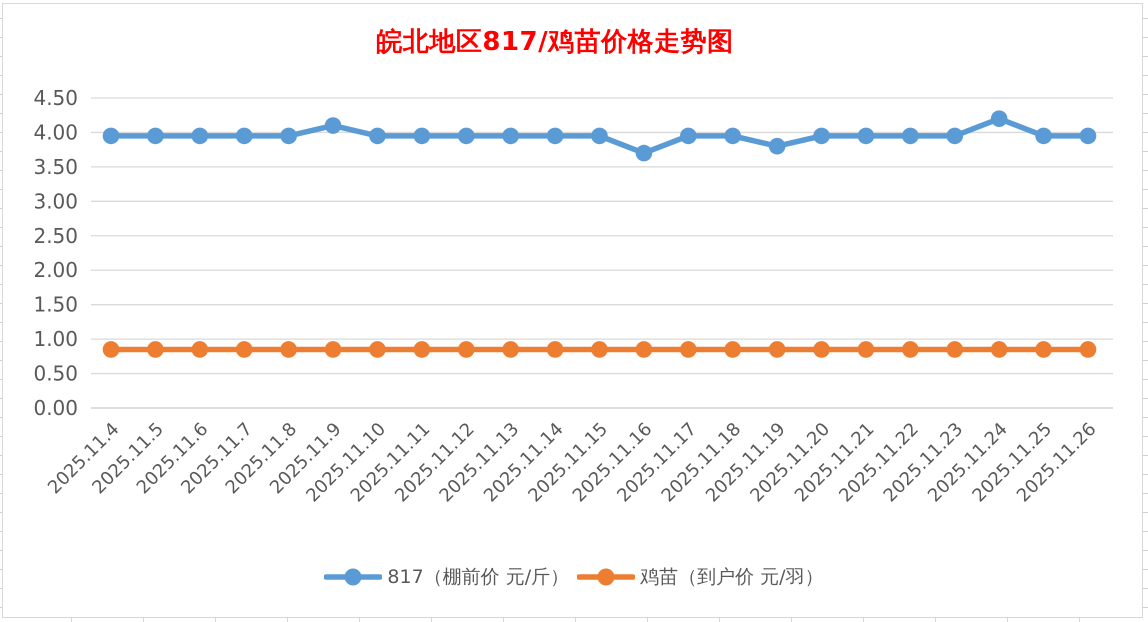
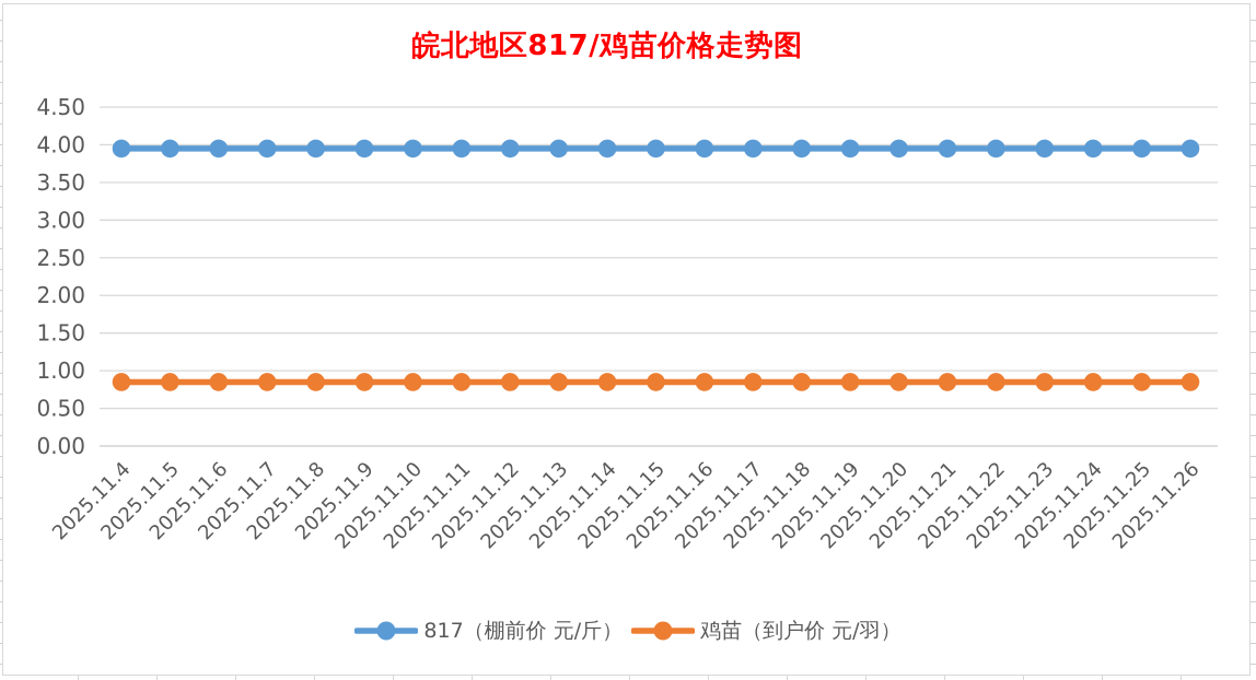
817（棚前价 元/斤）/2025.11.9: 4.1 -> 4.0
817（棚前价 元/斤）/2025.11.16: 3.7 -> 4.0
817（棚前价 元/斤）/2025.11.19: 3.8 -> 4.0
817（棚前价 元/斤）/2025.11.24: 4.2 -> 4.0
